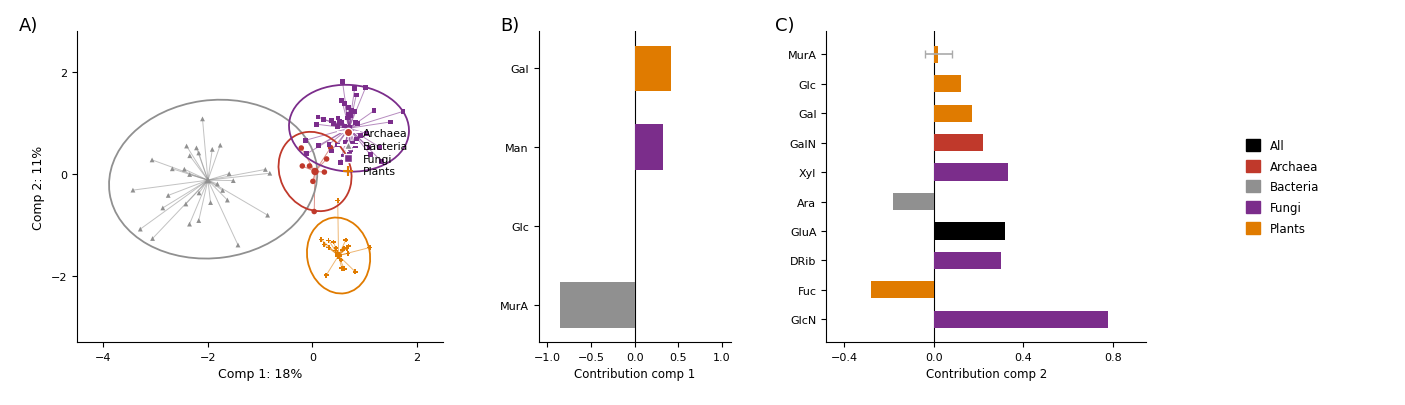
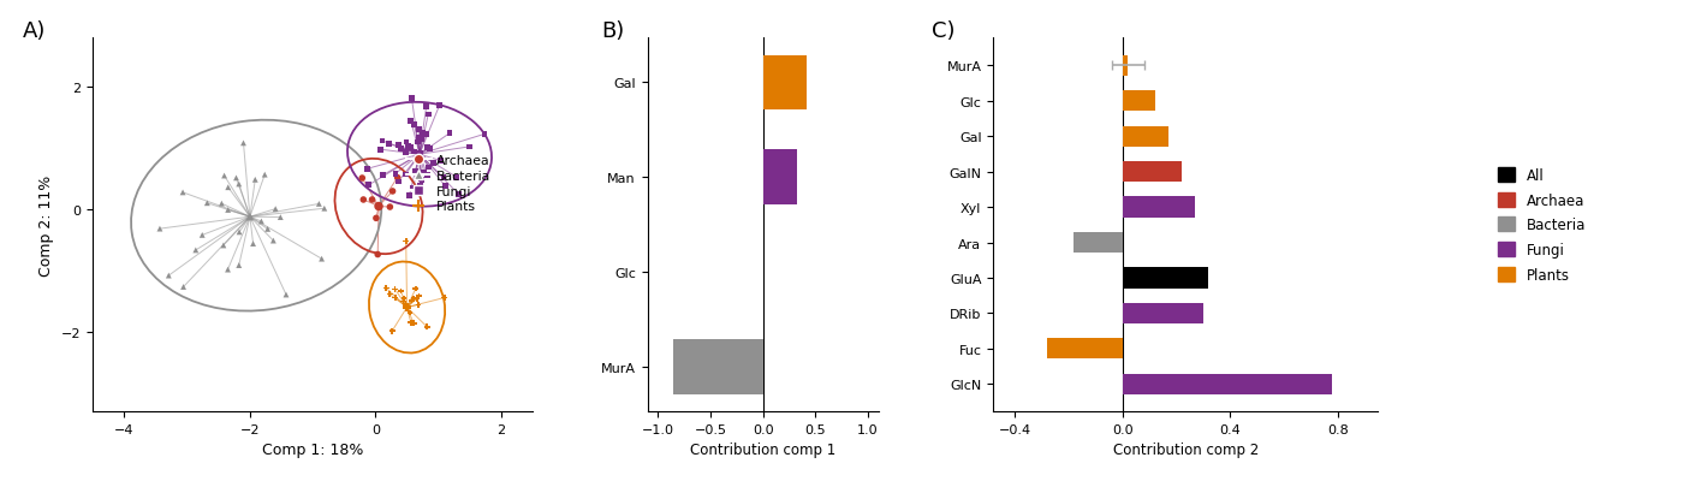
Xyl: 0.33 -> 0.27
